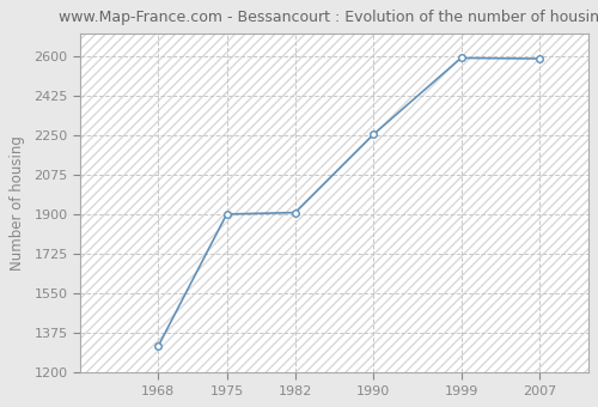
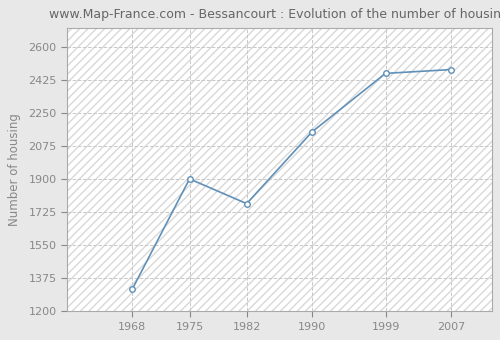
1982: 1910 -> 1770
1990: 2250 -> 2150
1999: 2590 -> 2460
2007: 2590 -> 2480
